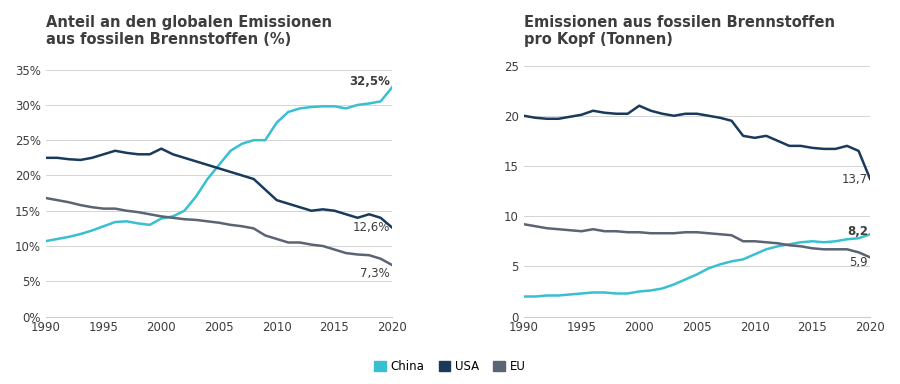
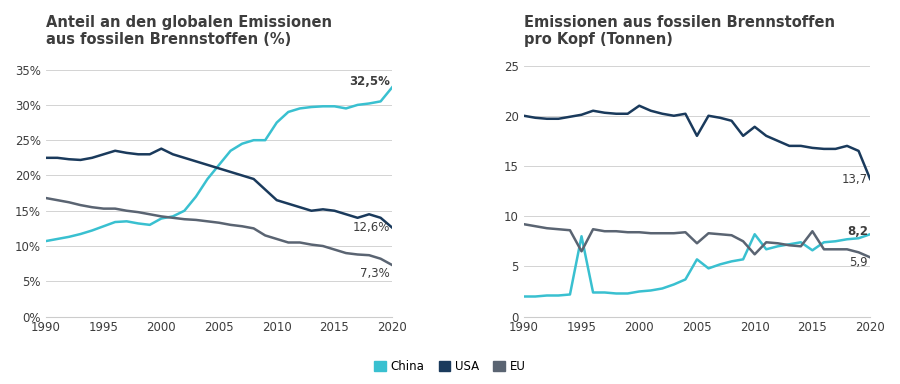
Emissionen aus fossilen Brennstoffen pro Kopf (Tonnen)/China/1995: 2.3 -> 8.0
Emissionen aus fossilen Brennstoffen pro Kopf (Tonnen)/EU/1995: 8.5 -> 6.5
Emissionen aus fossilen Brennstoffen pro Kopf (Tonnen)/China/2005: 4.2 -> 5.7
Emissionen aus fossilen Brennstoffen pro Kopf (Tonnen)/USA/2005: 20.2 -> 18.0
Emissionen aus fossilen Brennstoffen pro Kopf (Tonnen)/EU/2005: 8.4 -> 7.3
Emissionen aus fossilen Brennstoffen pro Kopf (Tonnen)/China/2010: 6.2 -> 8.2
Emissionen aus fossilen Brennstoffen pro Kopf (Tonnen)/USA/2010: 17.8 -> 18.9
Emissionen aus fossilen Brennstoffen pro Kopf (Tonnen)/EU/2010: 7.5 -> 6.2
Emissionen aus fossilen Brennstoffen pro Kopf (Tonnen)/China/2015: 7.5 -> 6.6
Emissionen aus fossilen Brennstoffen pro Kopf (Tonnen)/EU/2015: 6.8 -> 8.5
